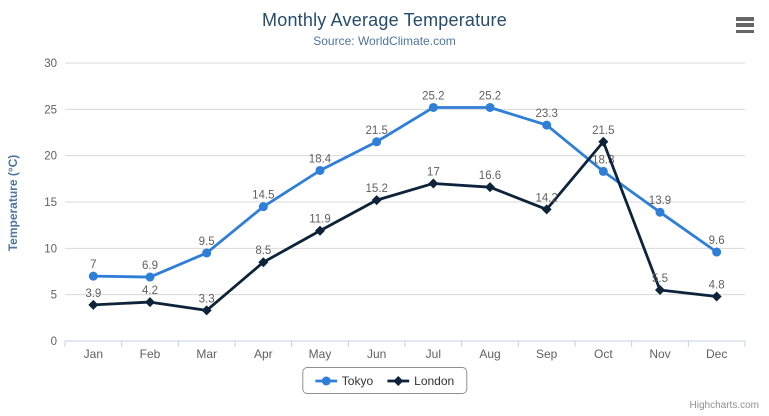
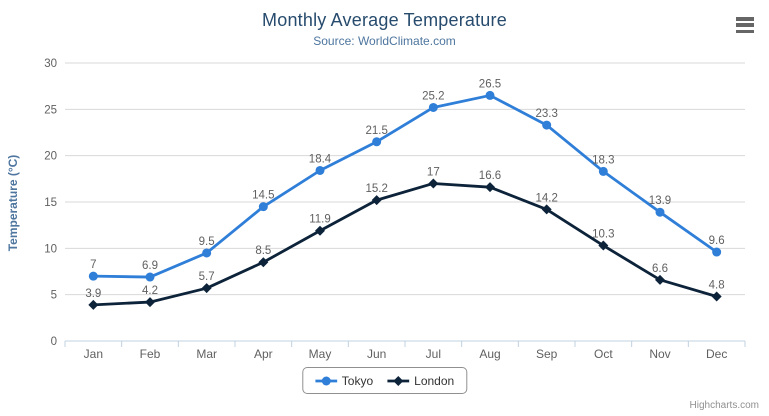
London/Mar: 3.3 -> 5.7
Tokyo/Aug: 25.2 -> 26.5
London/Oct: 21.5 -> 10.3
London/Nov: 5.5 -> 6.6
